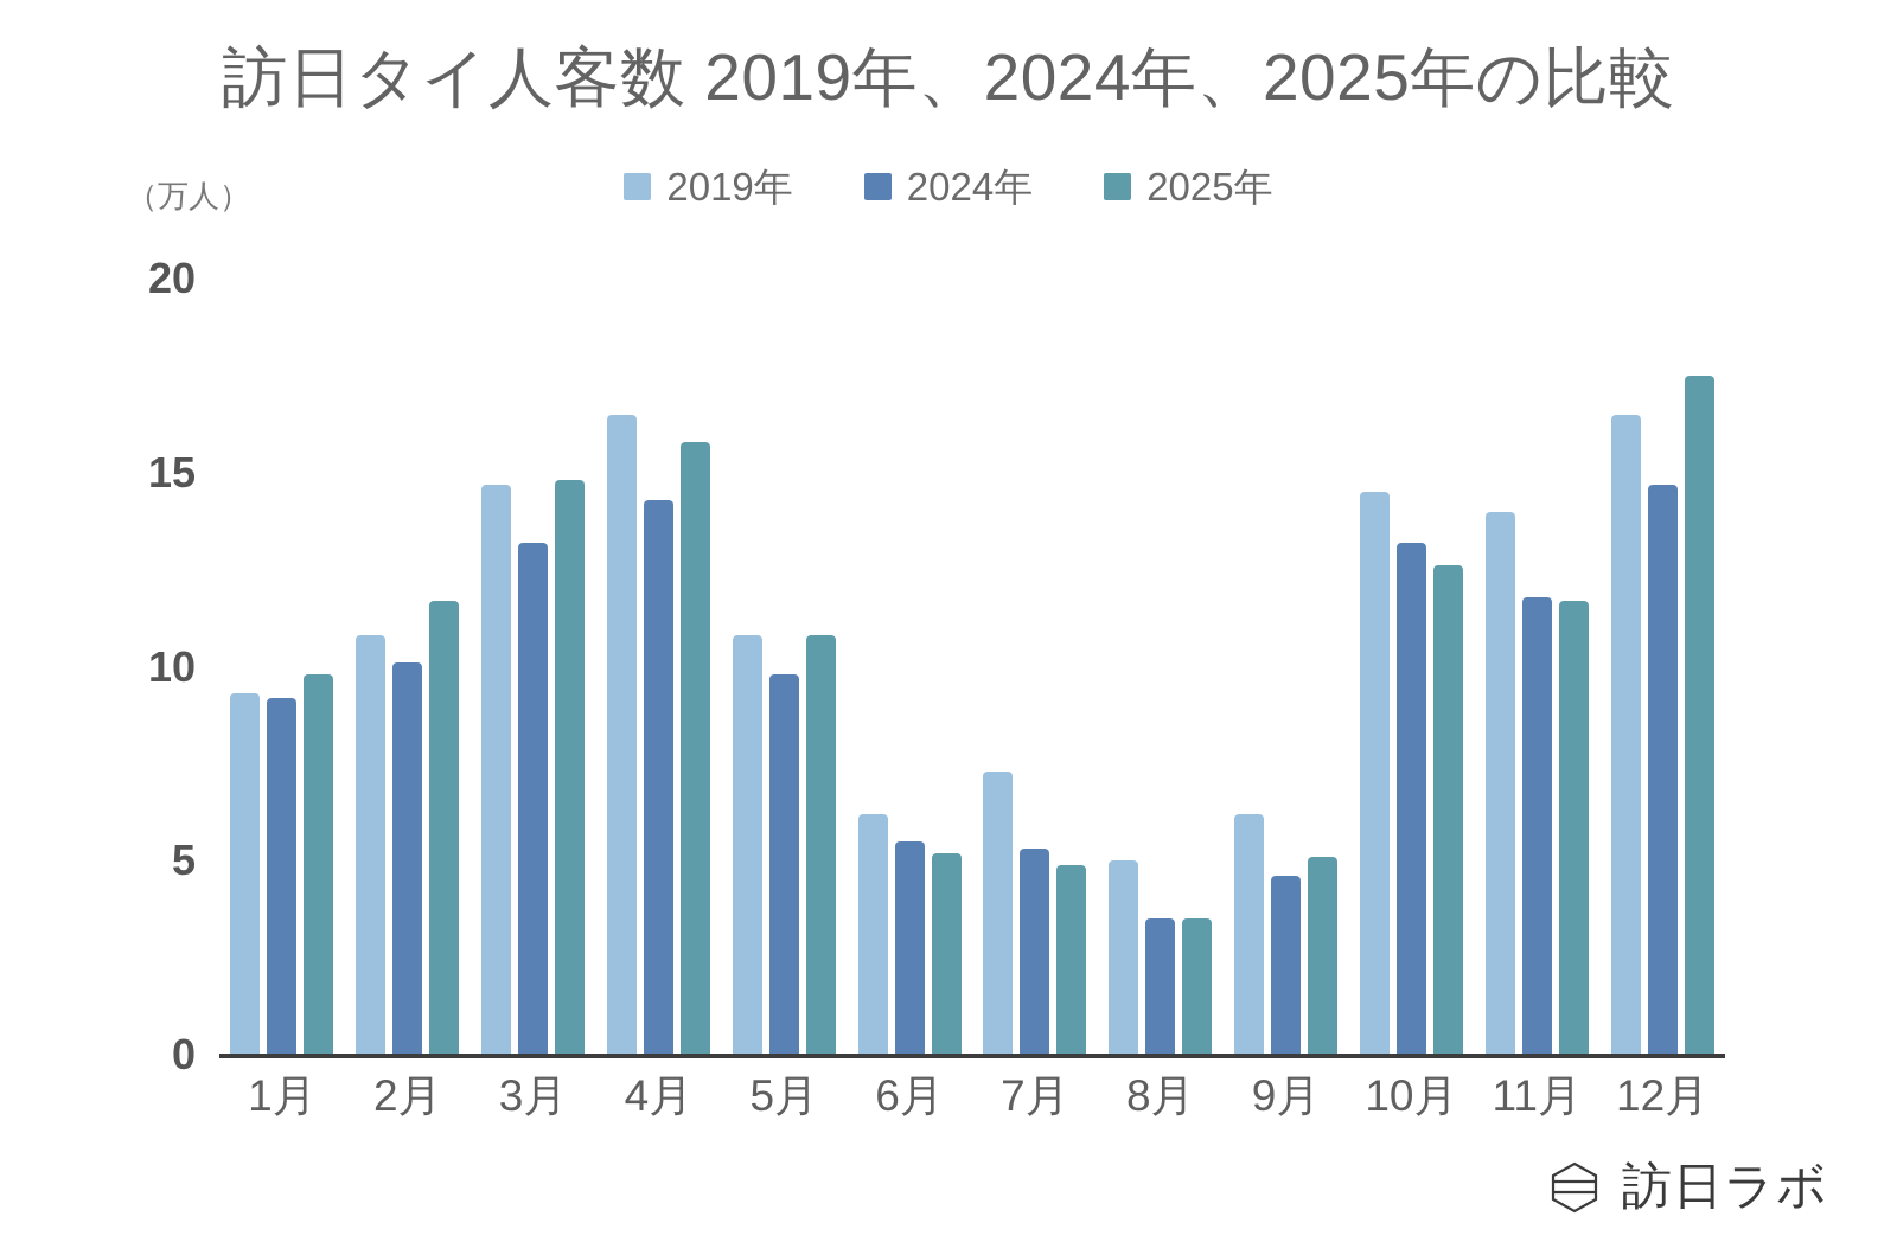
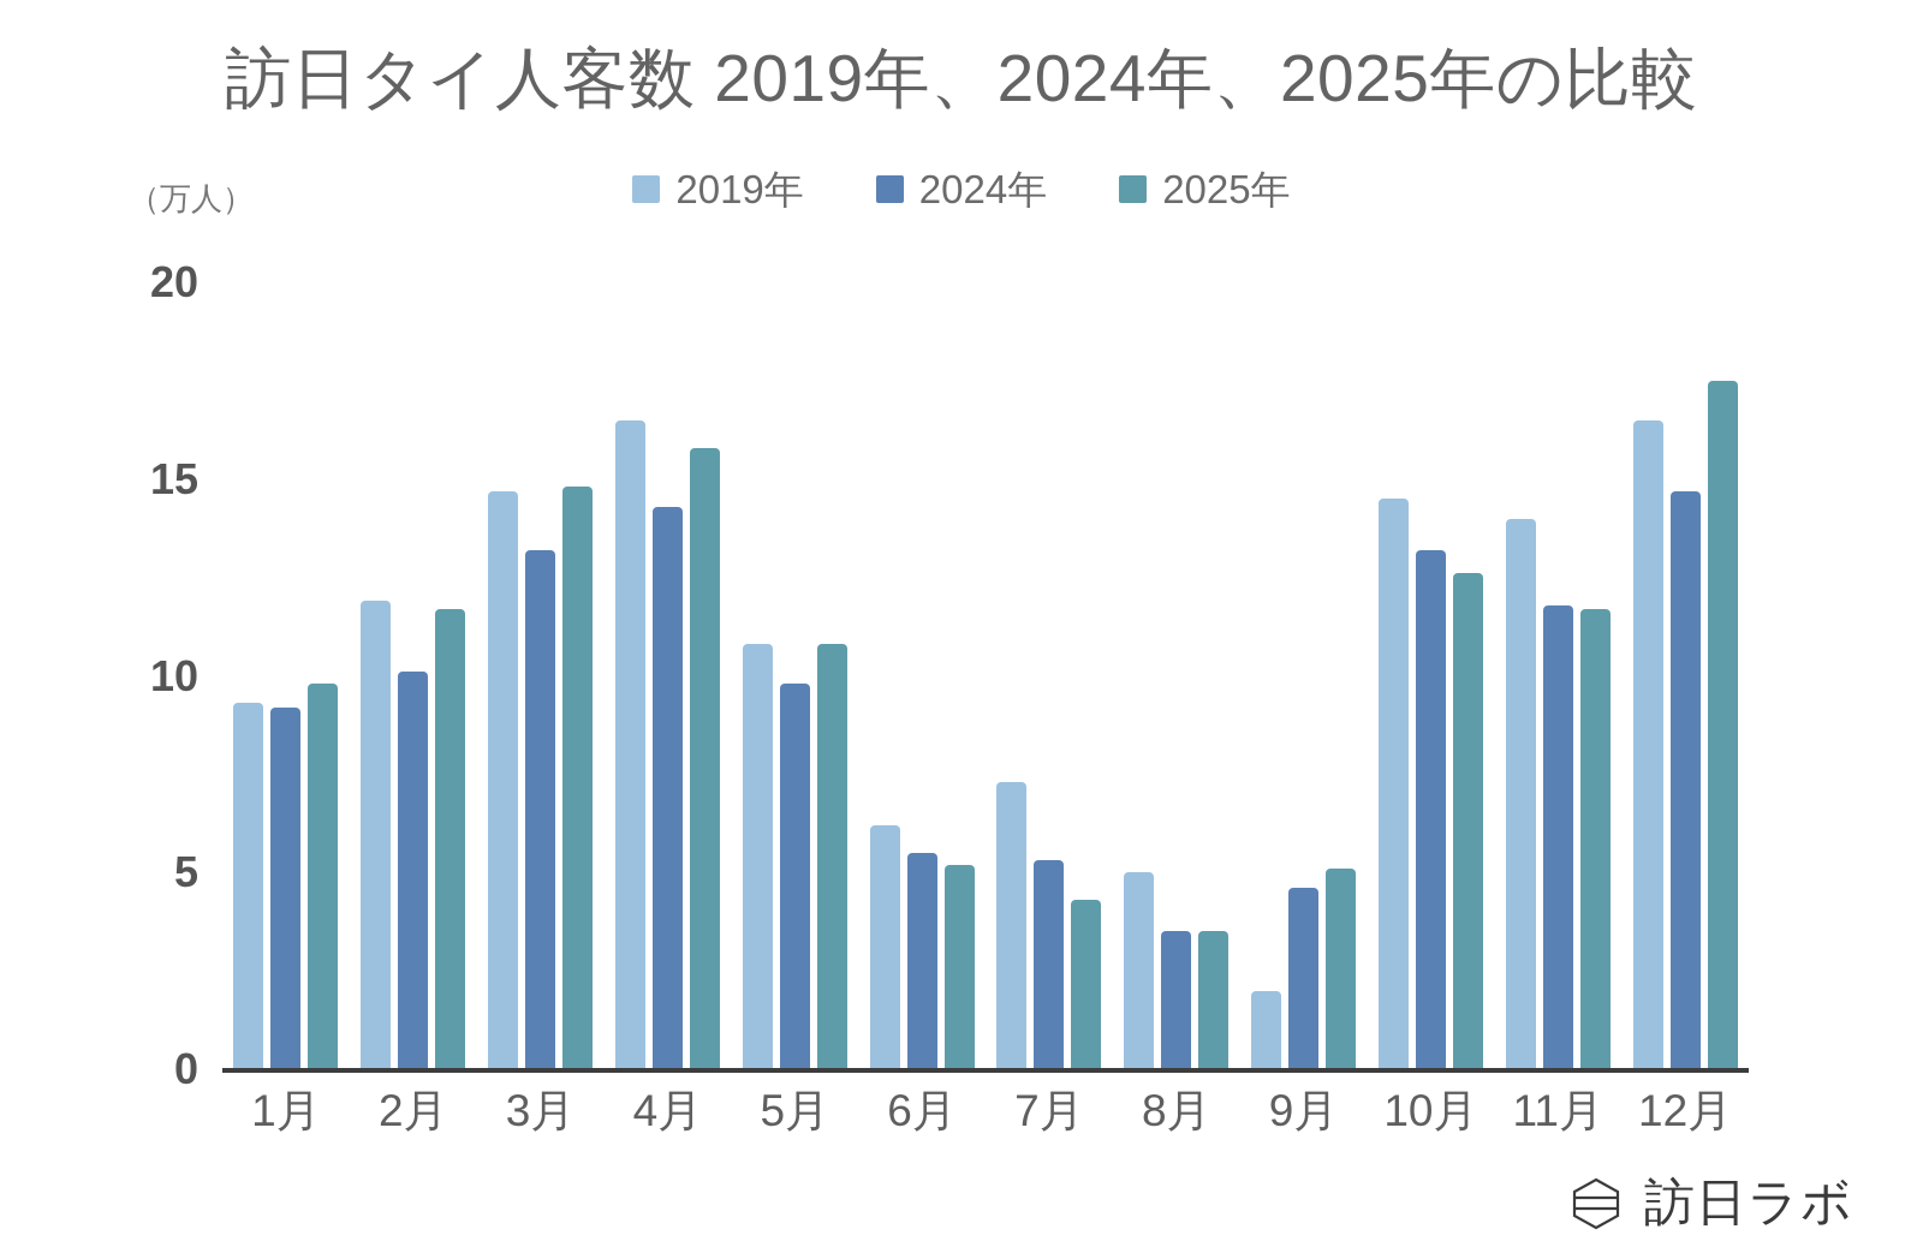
2019年/2月: 10.8 -> 11.9
2025年/7月: 4.9 -> 4.3
2019年/9月: 6.2 -> 2.0
